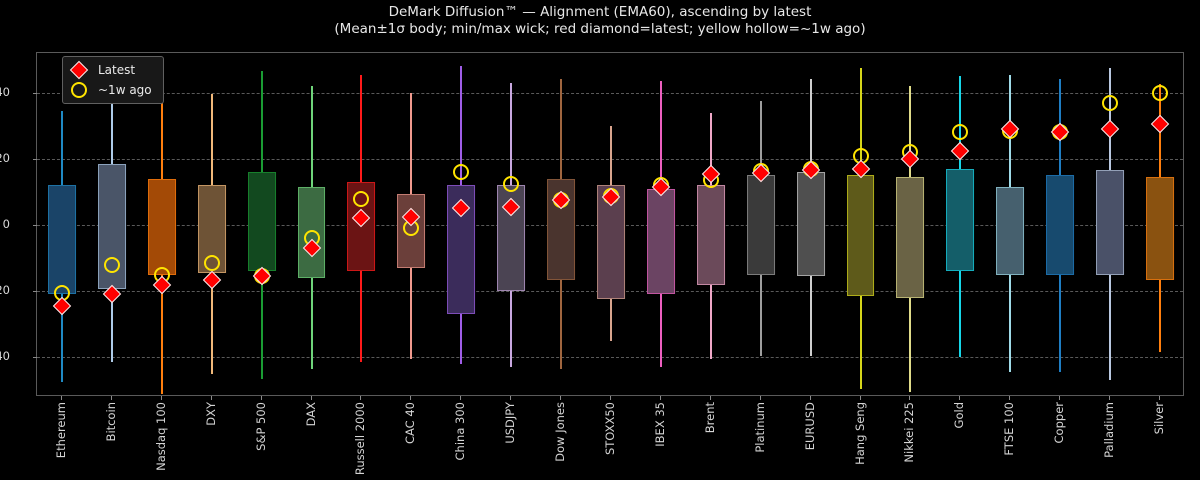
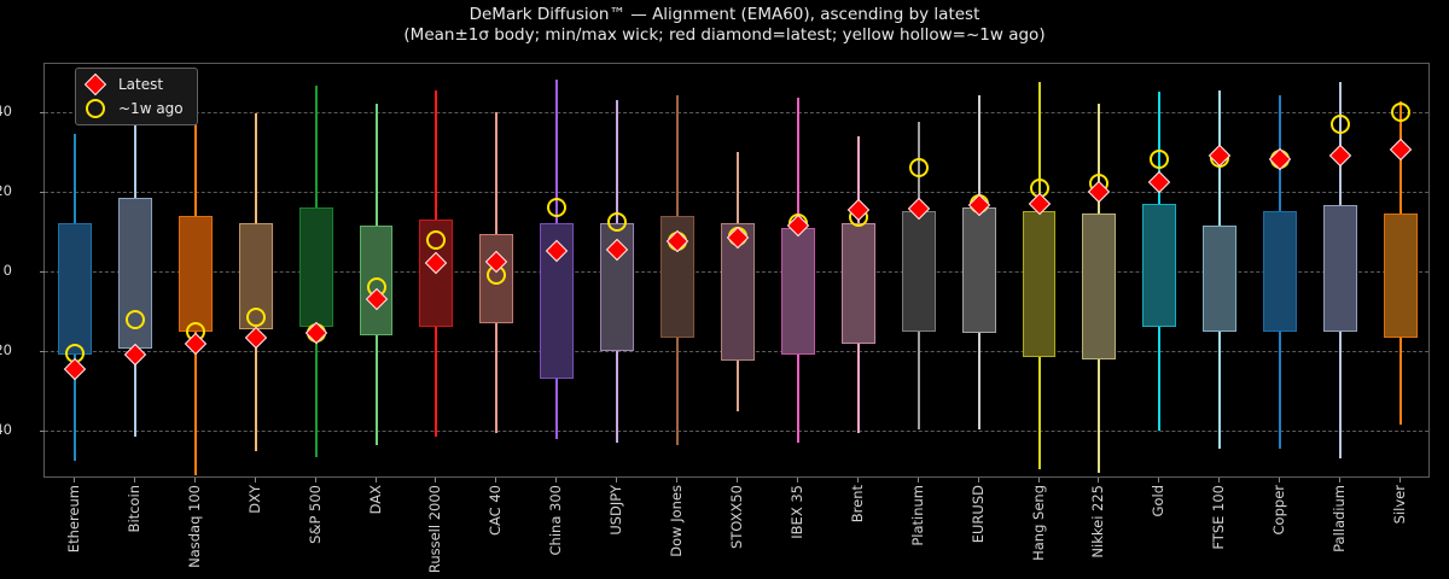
~1w ago/Platinum: 16 -> 26
